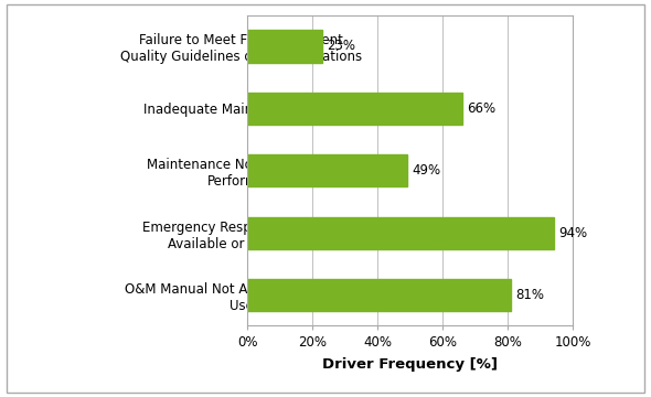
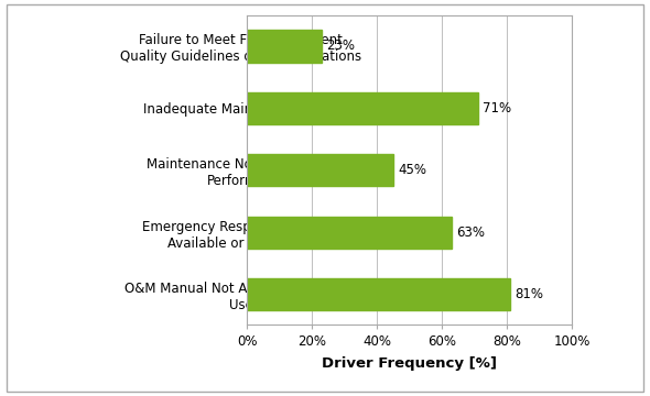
Inadequate Maintenance Logs: 66% -> 71%
Maintenance Not Adequately Performed: 49% -> 45%
Emergency Response Plan Not Available or Not in Use: 94% -> 63%
